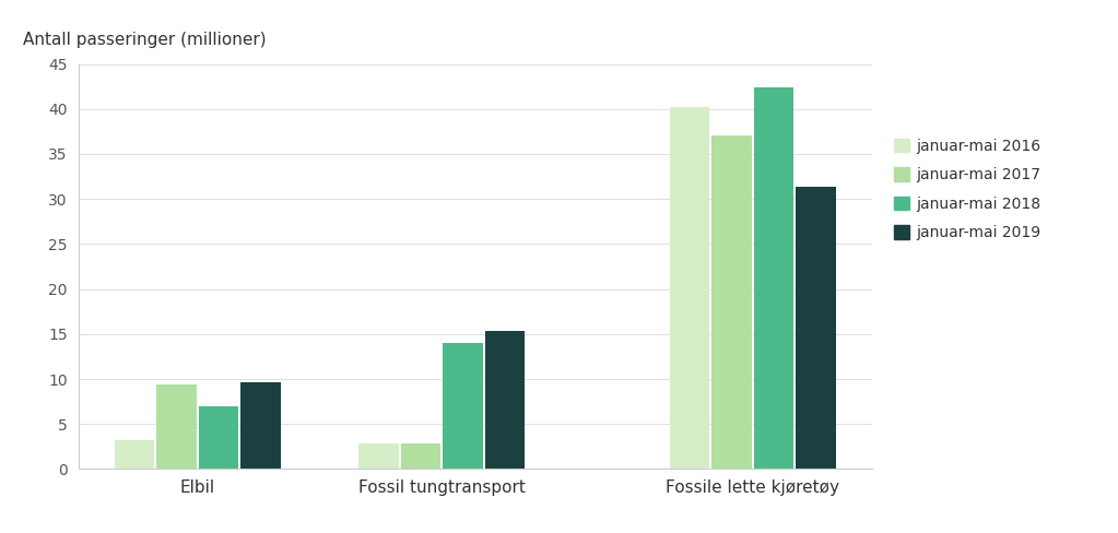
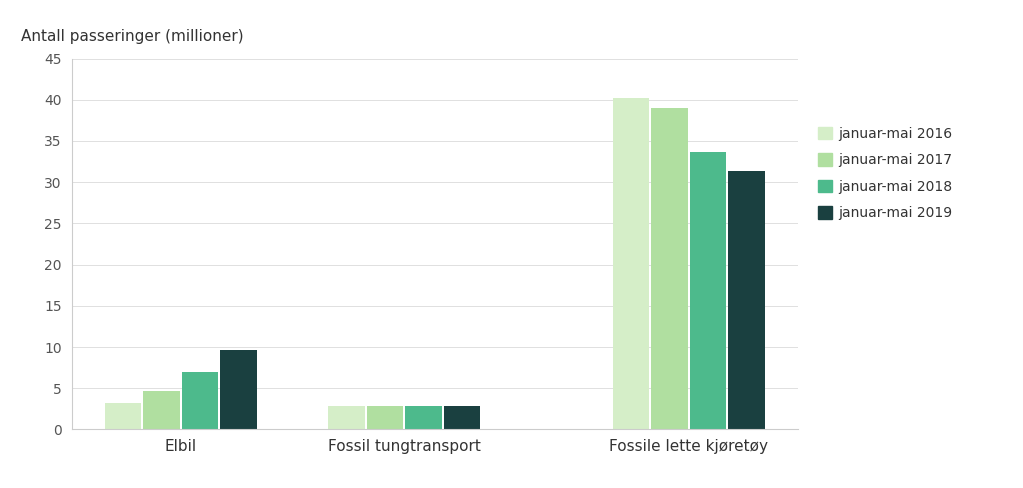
januar-mai 2017/Elbil: 9.4 -> 4.7
januar-mai 2018/Fossil tungtransport: 14.0 -> 2.8
januar-mai 2019/Fossil tungtransport: 15.4 -> 2.8
januar-mai 2017/Fossile lette kjøretøy: 37.0 -> 39.0
januar-mai 2018/Fossile lette kjøretøy: 42.4 -> 33.7
